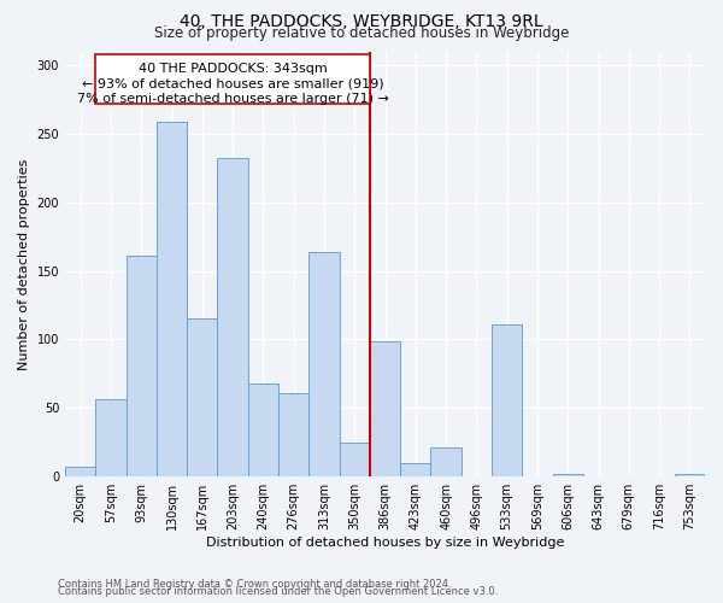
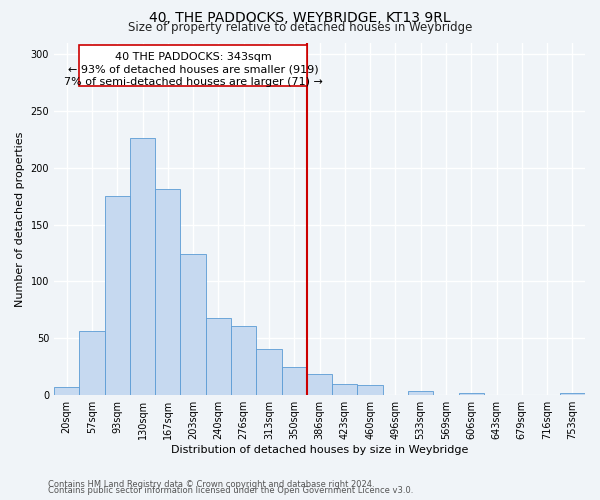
93sqm: 161 -> 175
130sqm: 259 -> 226
167sqm: 115 -> 181
203sqm: 232 -> 124
313sqm: 164 -> 41
386sqm: 99 -> 19
460sqm: 21 -> 9
533sqm: 111 -> 4
